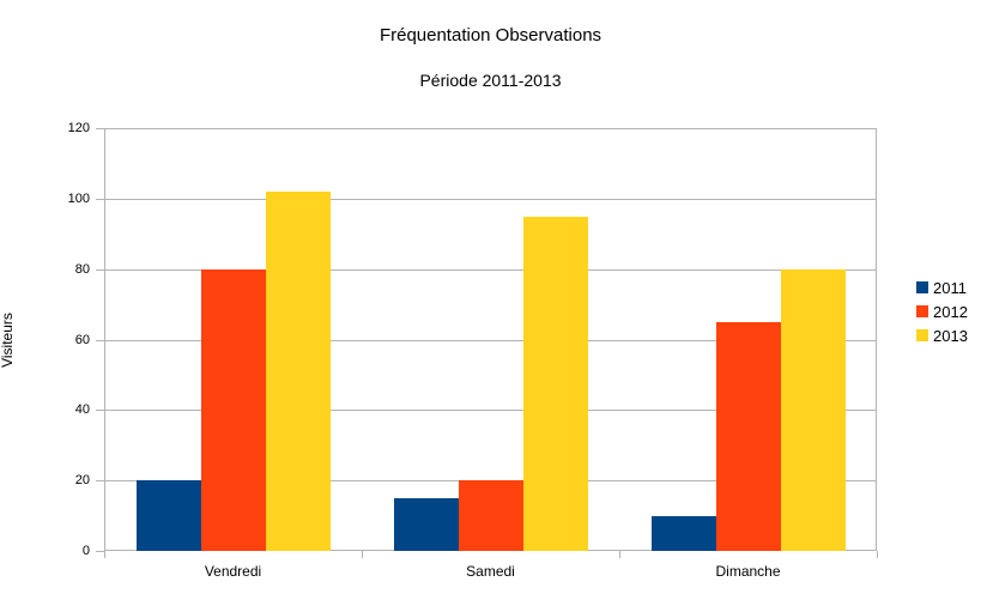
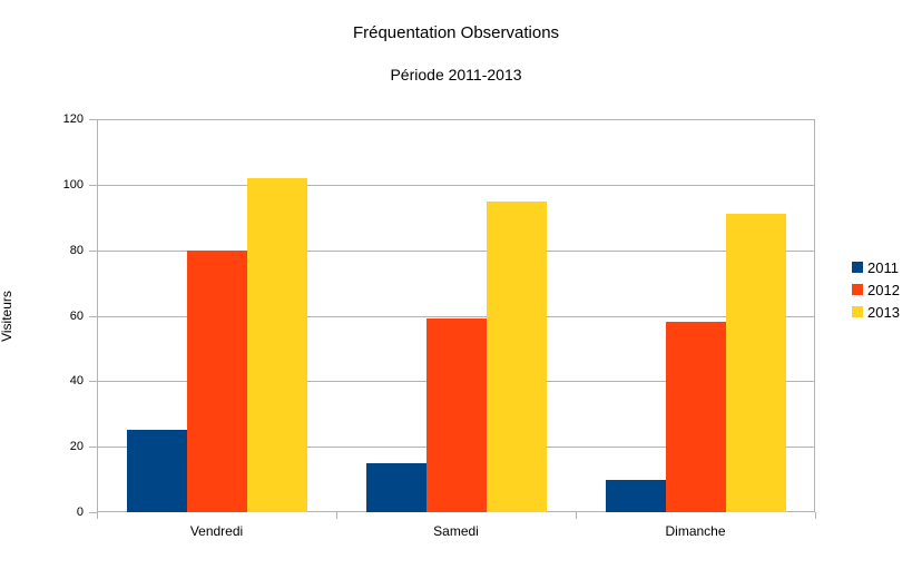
2011/Vendredi: 20 -> 25
2012/Samedi: 20 -> 59
2012/Dimanche: 65 -> 58
2013/Dimanche: 80 -> 91
